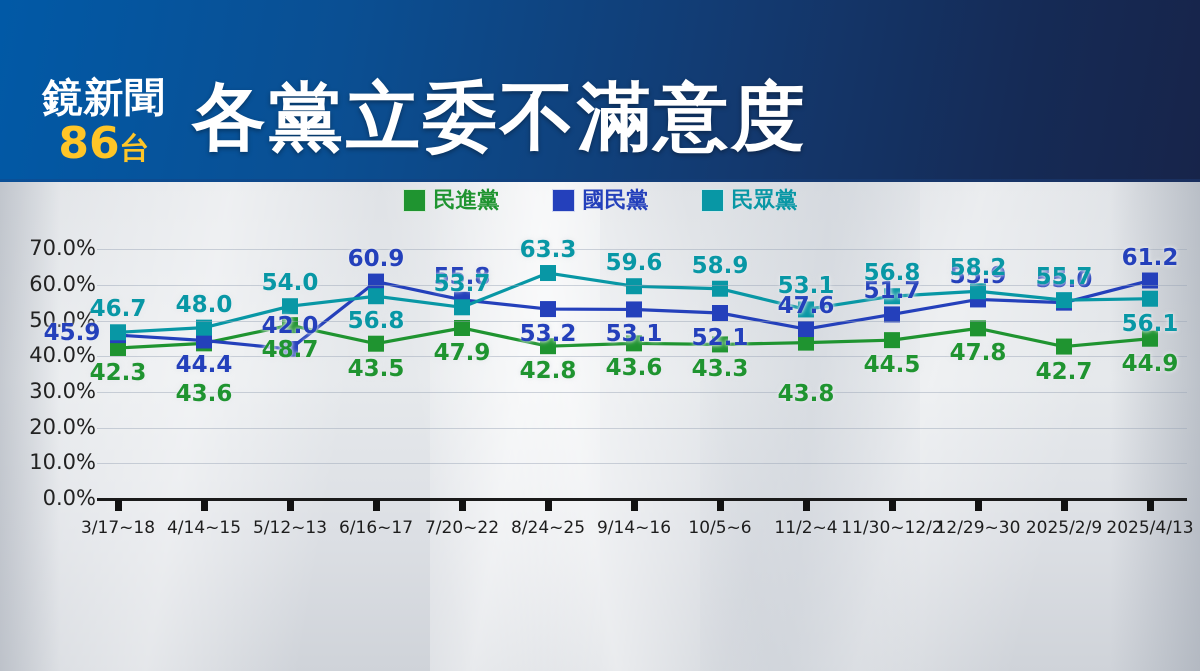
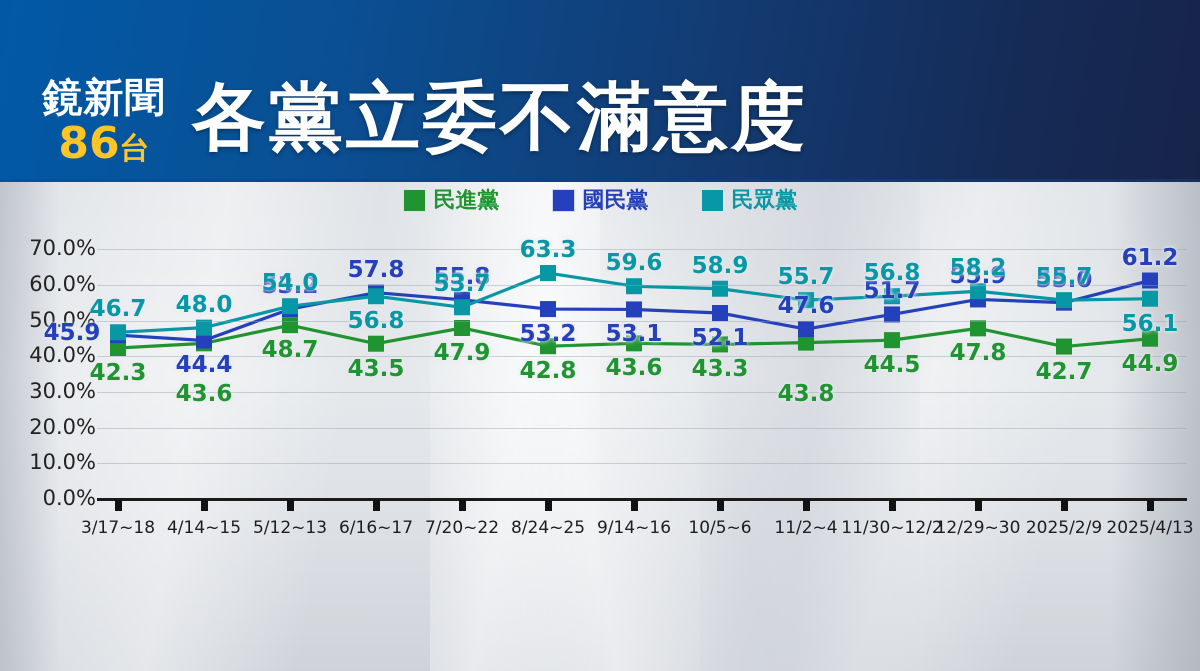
國民黨/5/12~13: 42.0 -> 53.2
國民黨/6/16~17: 60.9 -> 57.8
民眾黨/11/2~4: 53.1 -> 55.7
